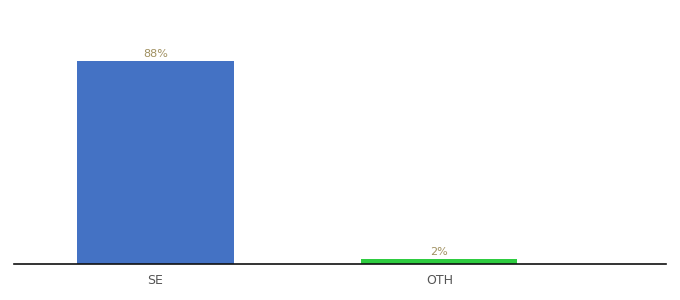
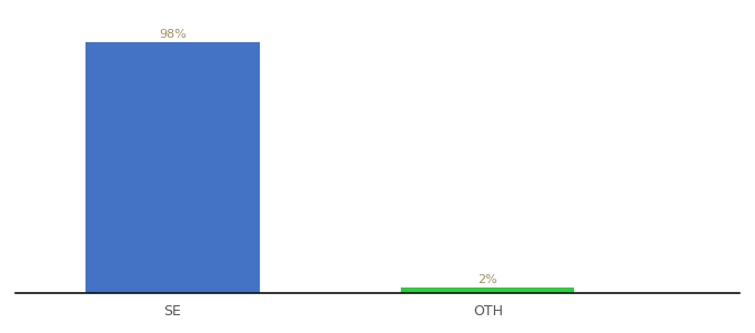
SE: 88% -> 98%
